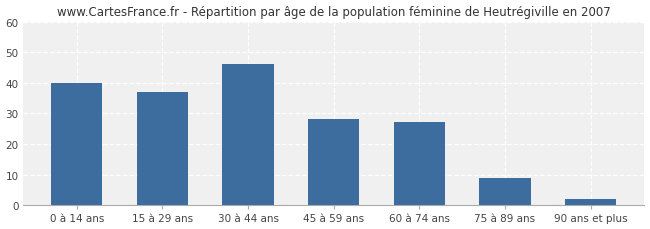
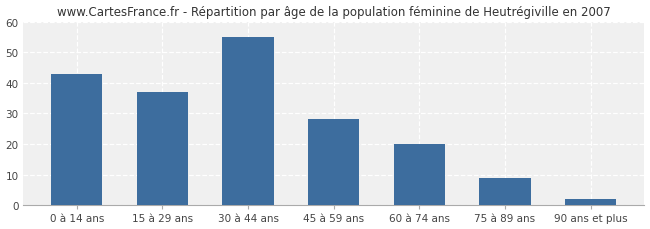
0 à 14 ans: 40 -> 43
30 à 44 ans: 46 -> 55
60 à 74 ans: 27 -> 20
